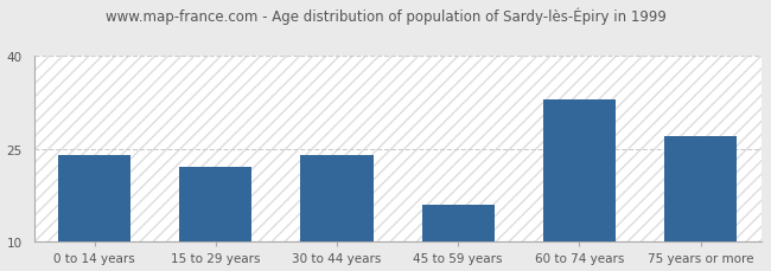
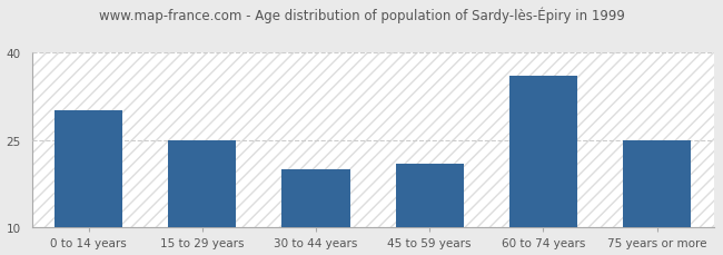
0 to 14 years: 24 -> 30
15 to 29 years: 22 -> 25
30 to 44 years: 24 -> 20
45 to 59 years: 16 -> 21
60 to 74 years: 33 -> 36
75 years or more: 27 -> 25
